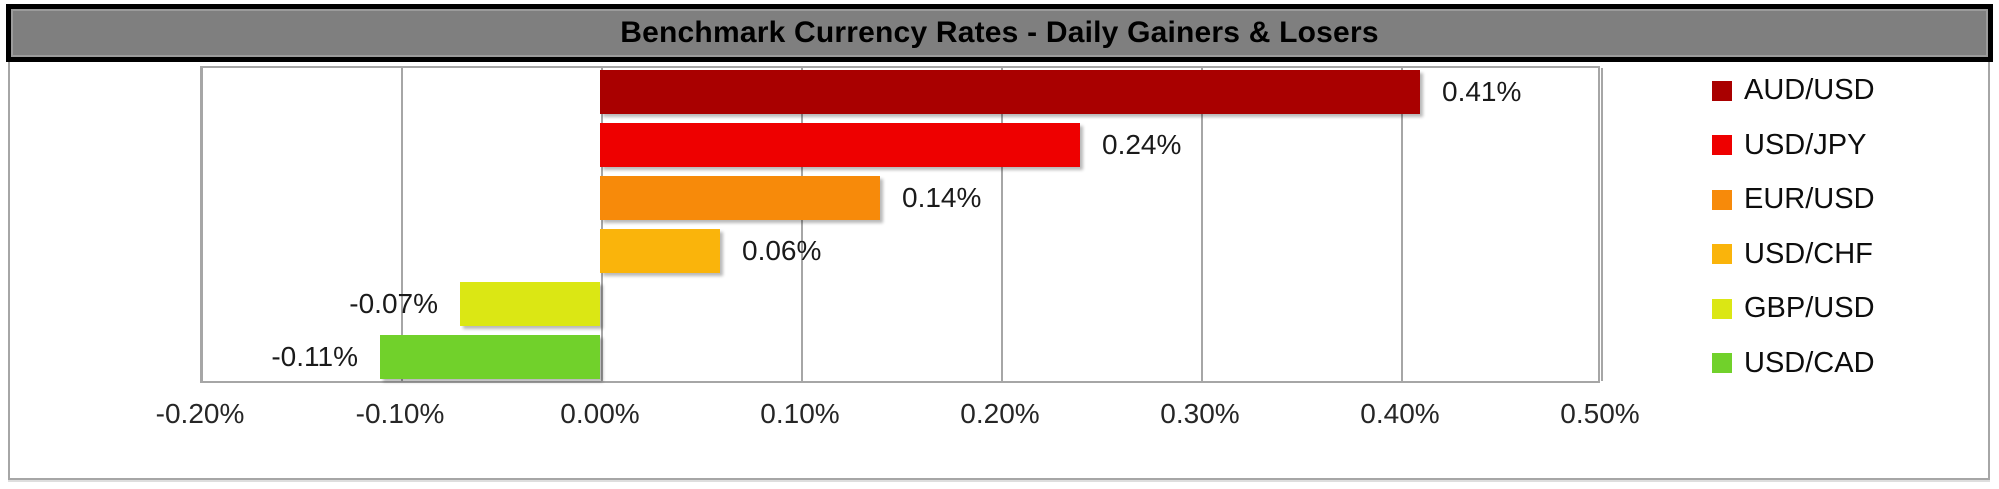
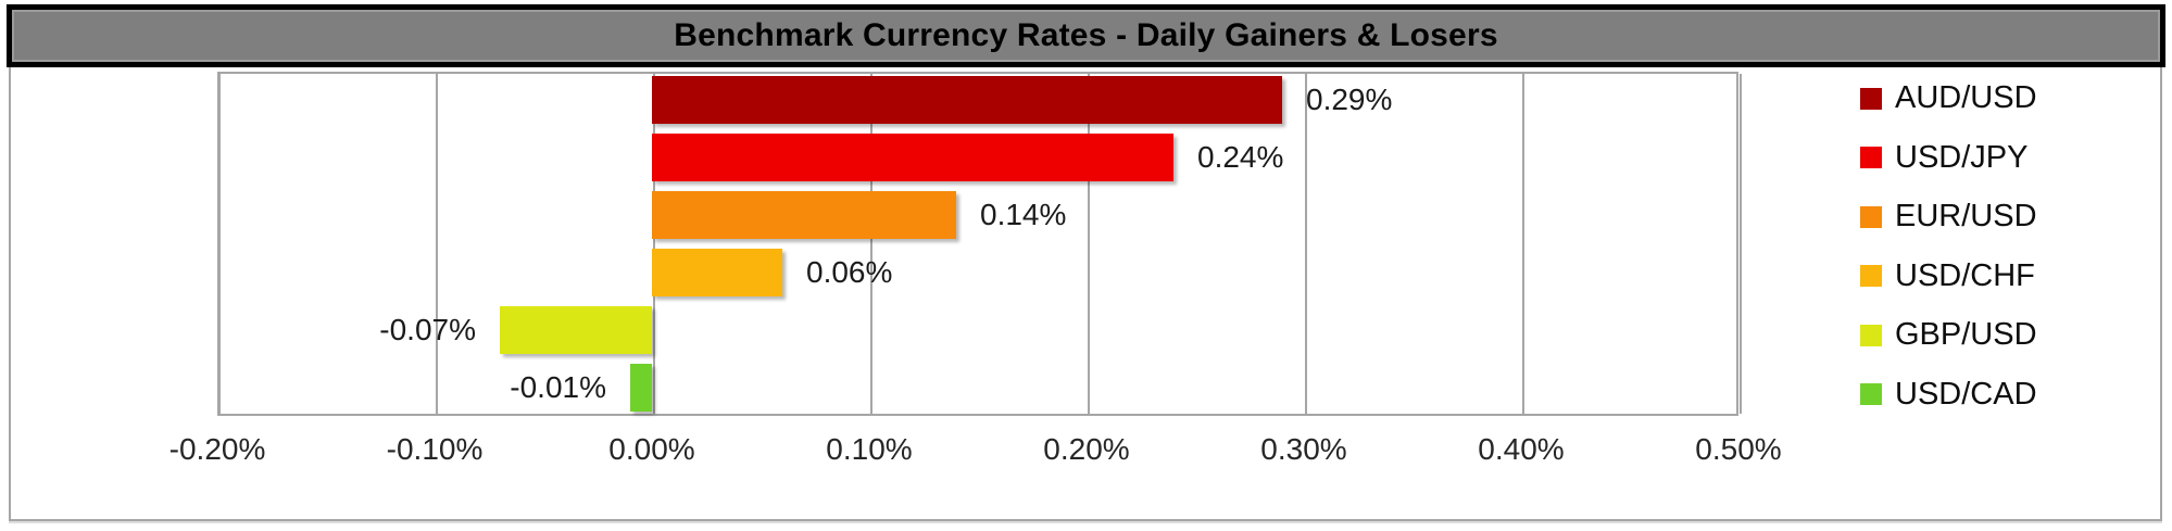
AUD/USD: 0.41% -> 0.29%
USD/CAD: -0.11% -> -0.01%
